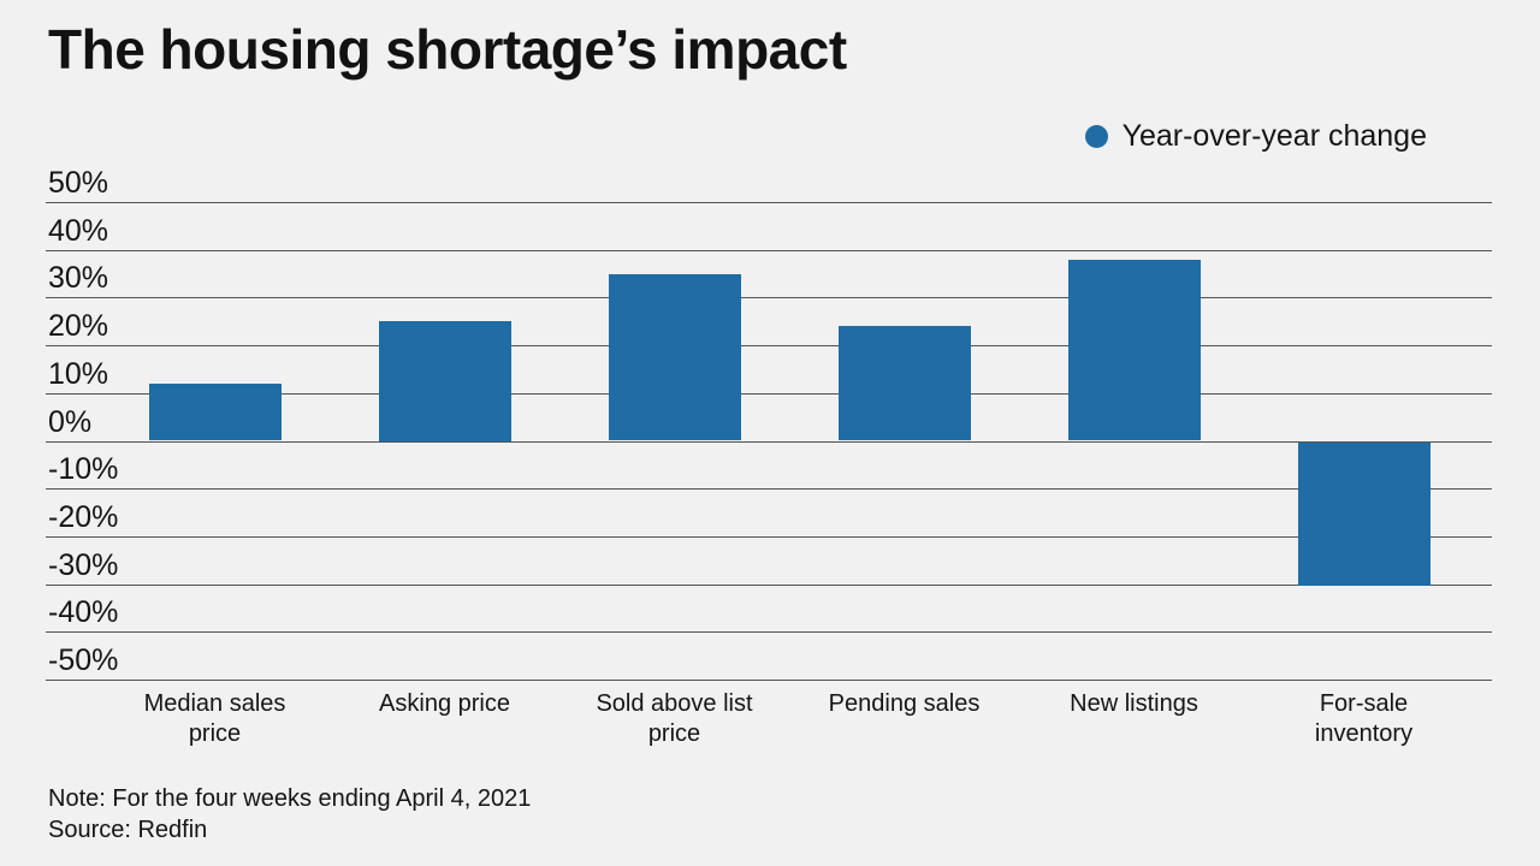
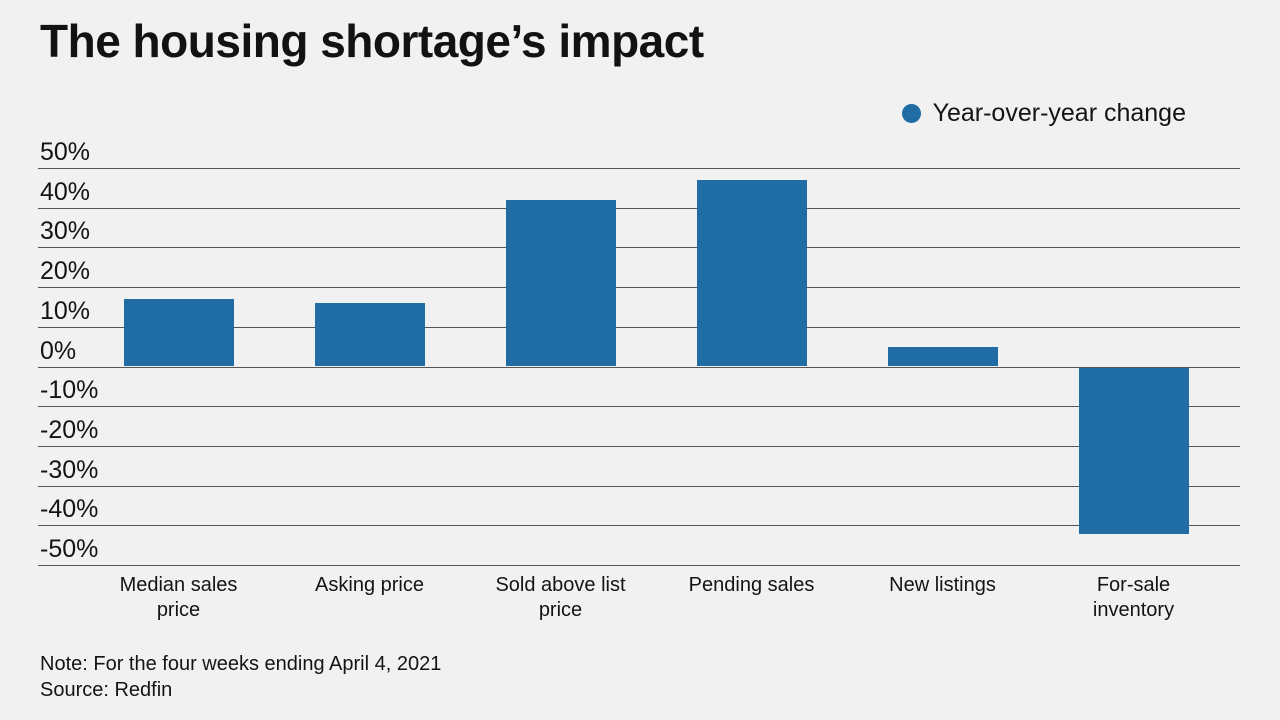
Median sales price: 12% -> 17%
Asking price: 25% -> 16%
Sold above list price: 35% -> 42%
Pending sales: 24% -> 47%
New listings: 38% -> 5%
For-sale inventory: -30% -> -42%
